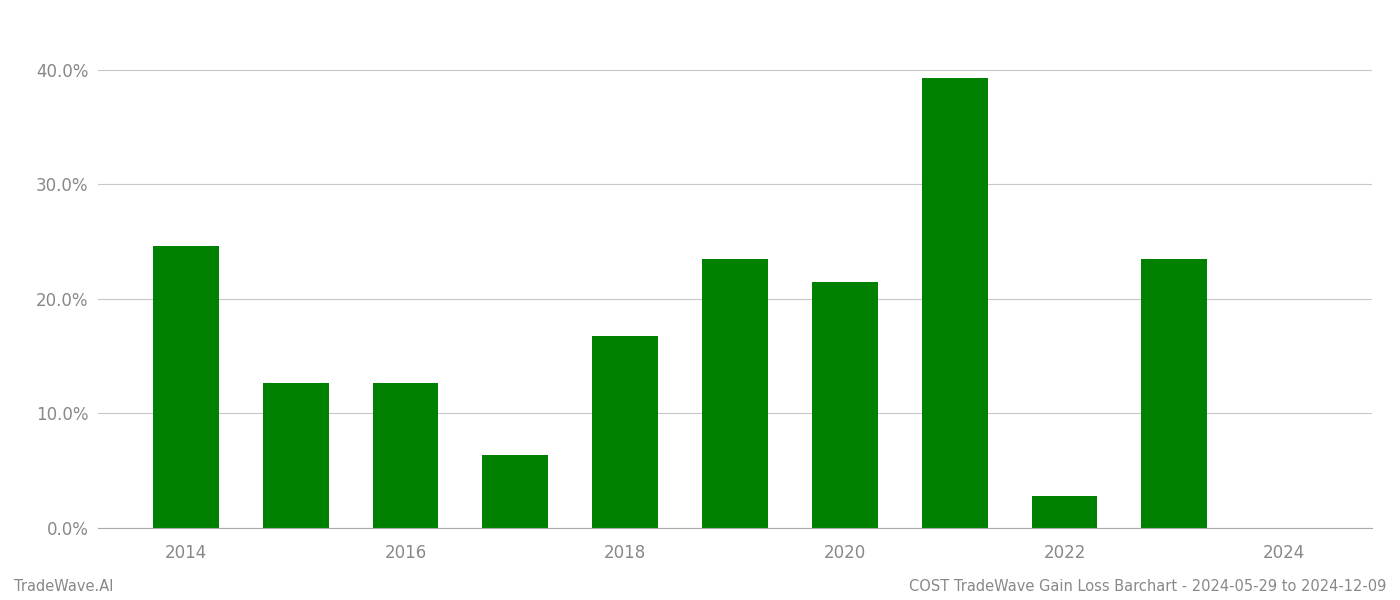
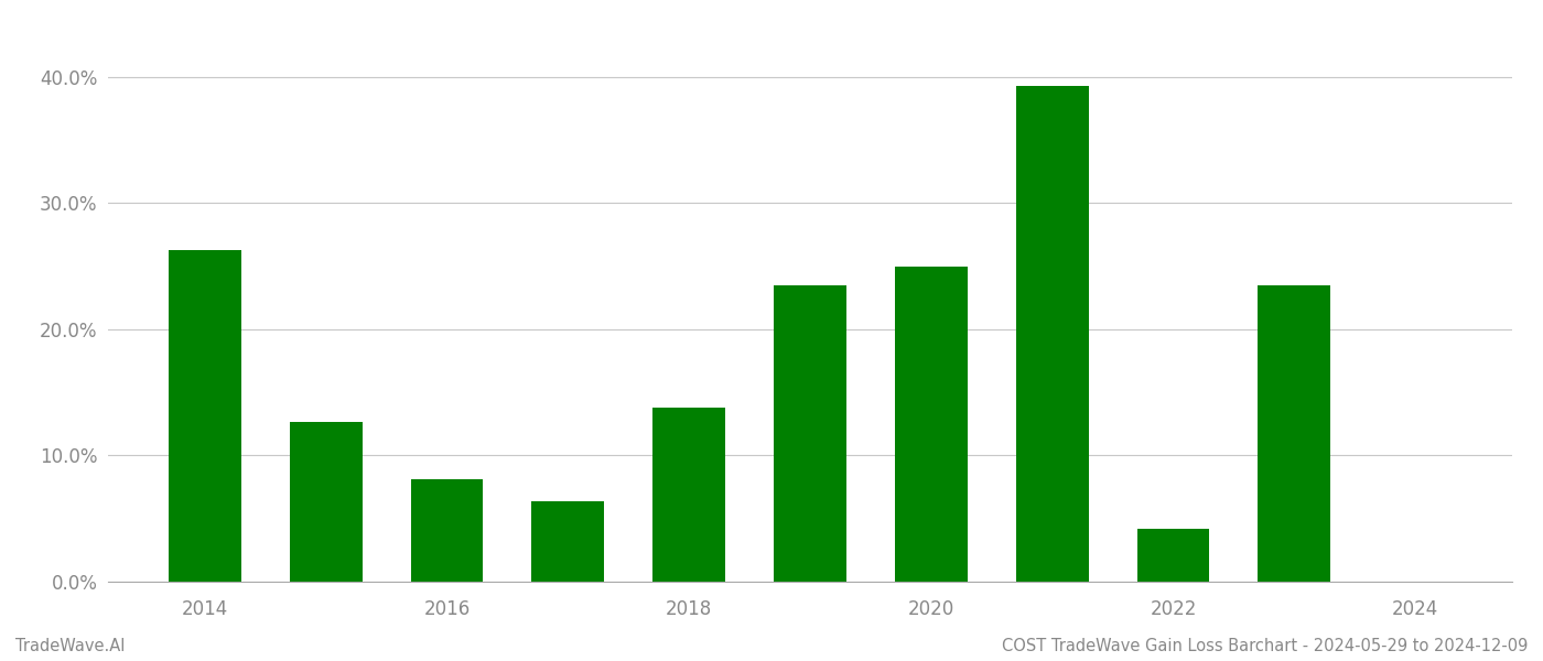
2014: 24.6% -> 26.3%
2016: 12.7% -> 8.1%
2018: 16.8% -> 13.8%
2020: 21.5% -> 25.0%
2022: 2.8% -> 4.2%
